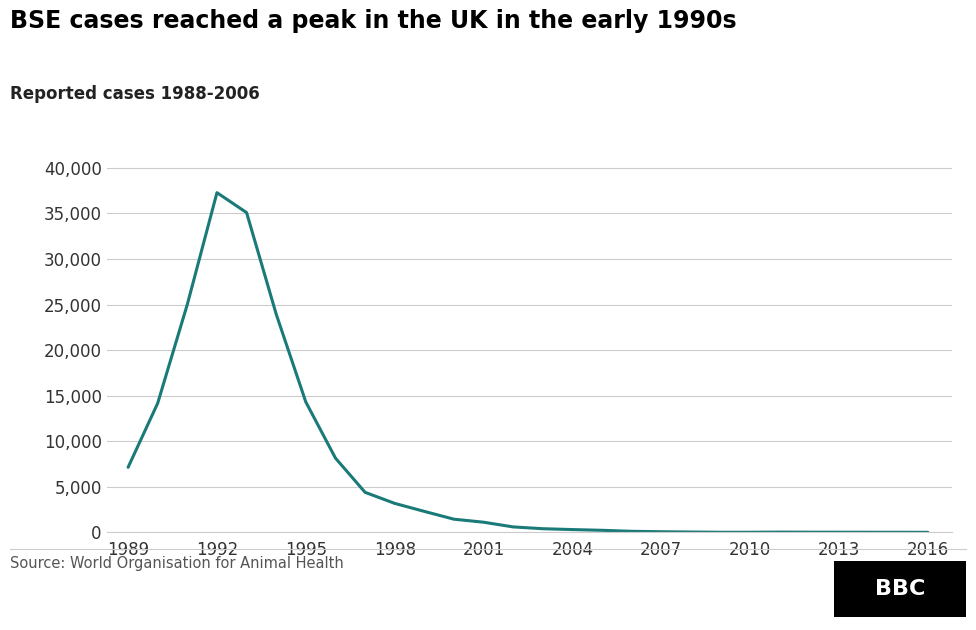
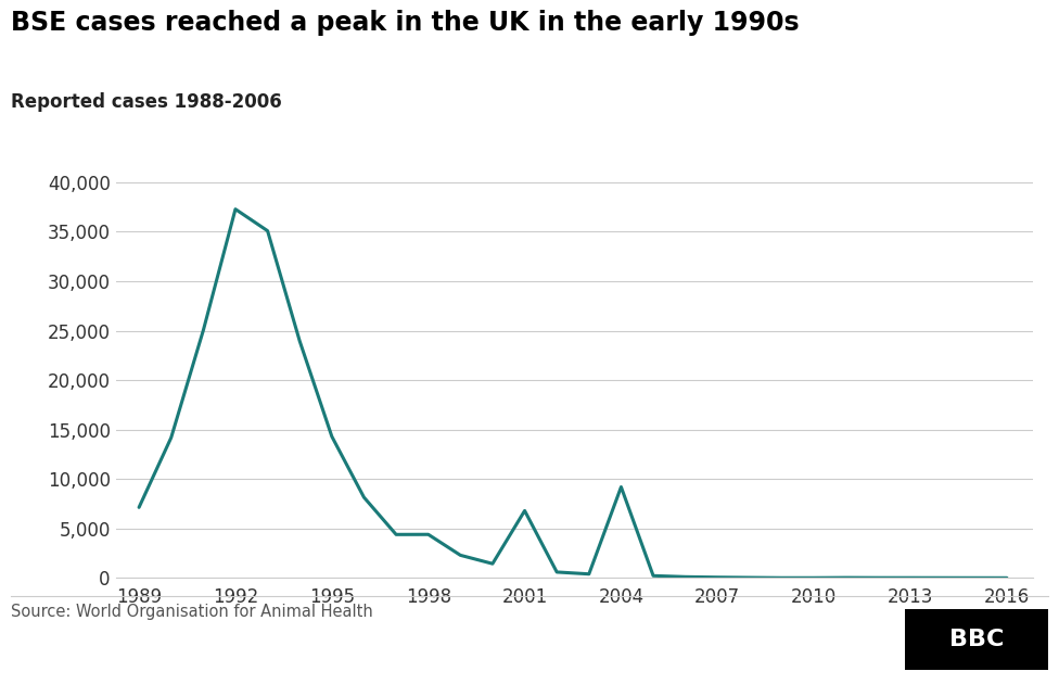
1998: 3,200 -> 4,400
2001: 1,100 -> 6,800
2004: 300 -> 9,200
